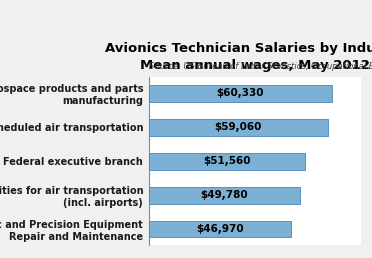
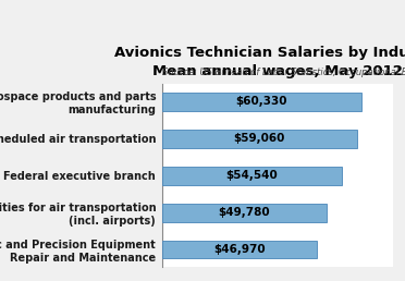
Federal executive branch: $51,560 -> $54,540
